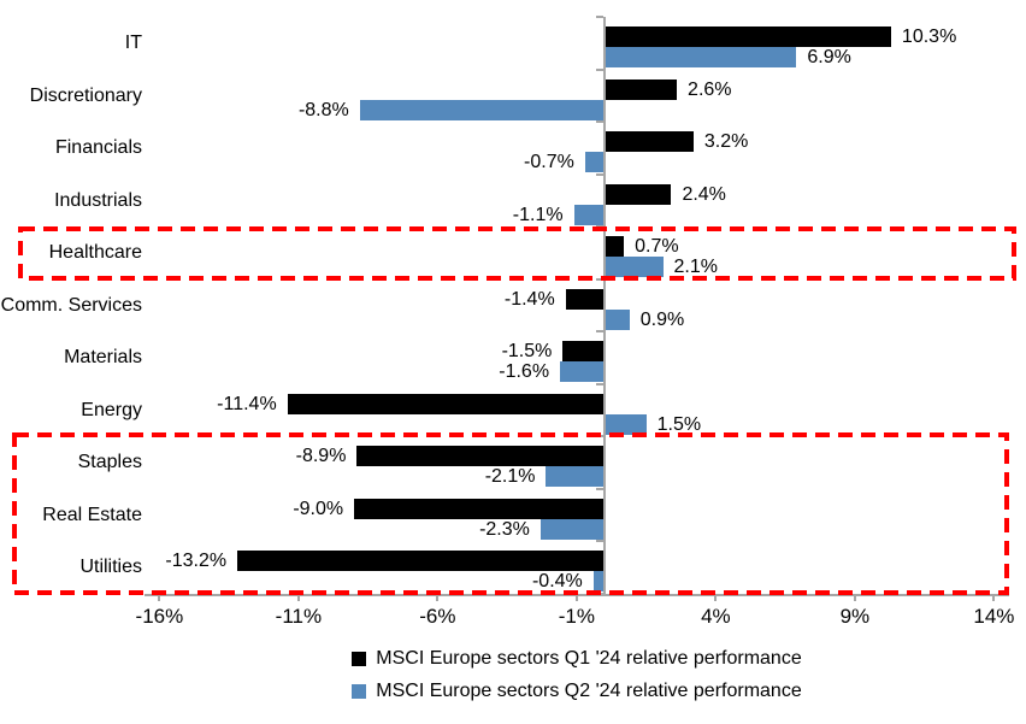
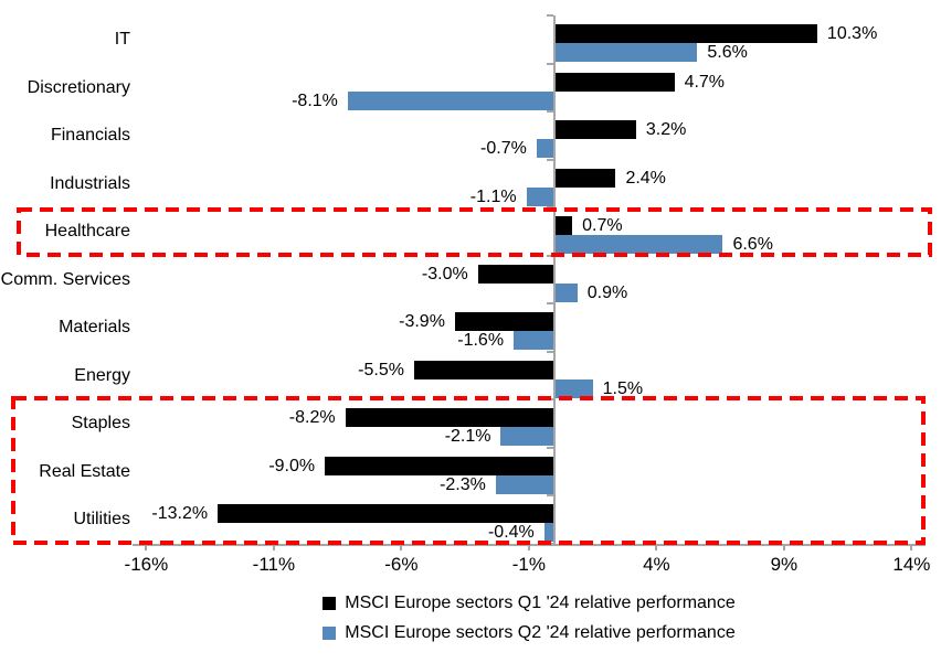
MSCI Europe sectors Q2 '24 relative performance/IT: 6.9% -> 5.6%
MSCI Europe sectors Q1 '24 relative performance/Discretionary: 2.6% -> 4.7%
MSCI Europe sectors Q2 '24 relative performance/Discretionary: -8.8% -> -8.1%
MSCI Europe sectors Q2 '24 relative performance/Healthcare: 2.1% -> 6.6%
MSCI Europe sectors Q1 '24 relative performance/Comm. Services: -1.4% -> -3.0%
MSCI Europe sectors Q1 '24 relative performance/Materials: -1.5% -> -3.9%
MSCI Europe sectors Q1 '24 relative performance/Energy: -11.4% -> -5.5%
MSCI Europe sectors Q1 '24 relative performance/Staples: -8.9% -> -8.2%
